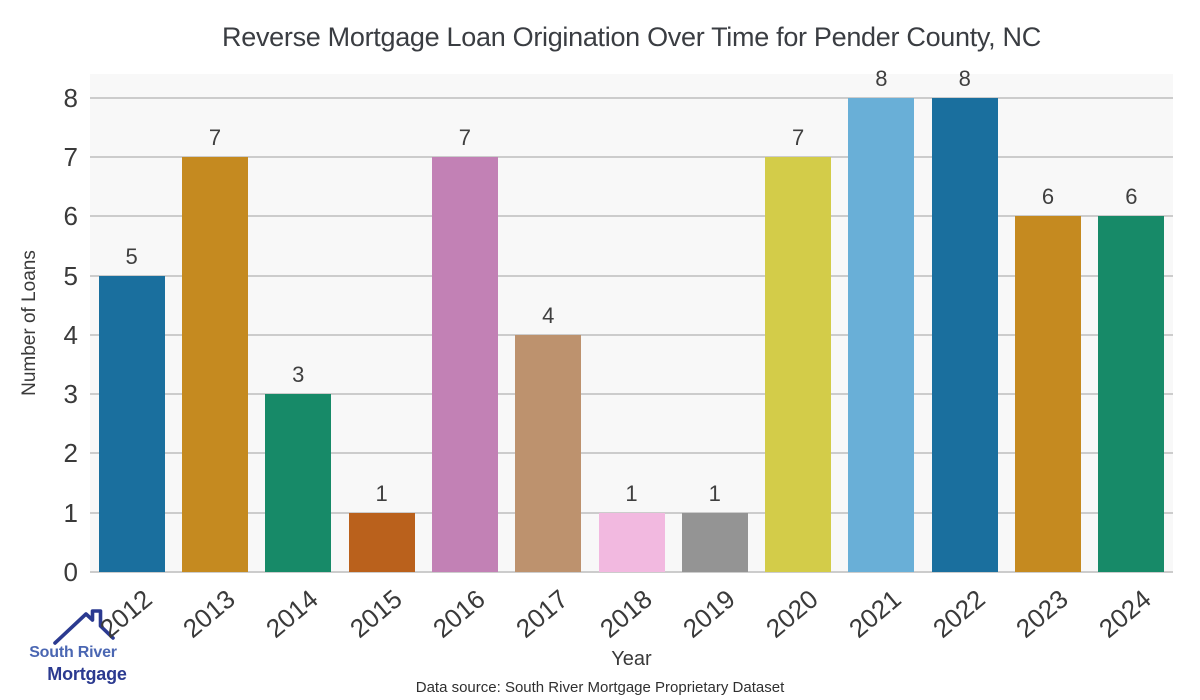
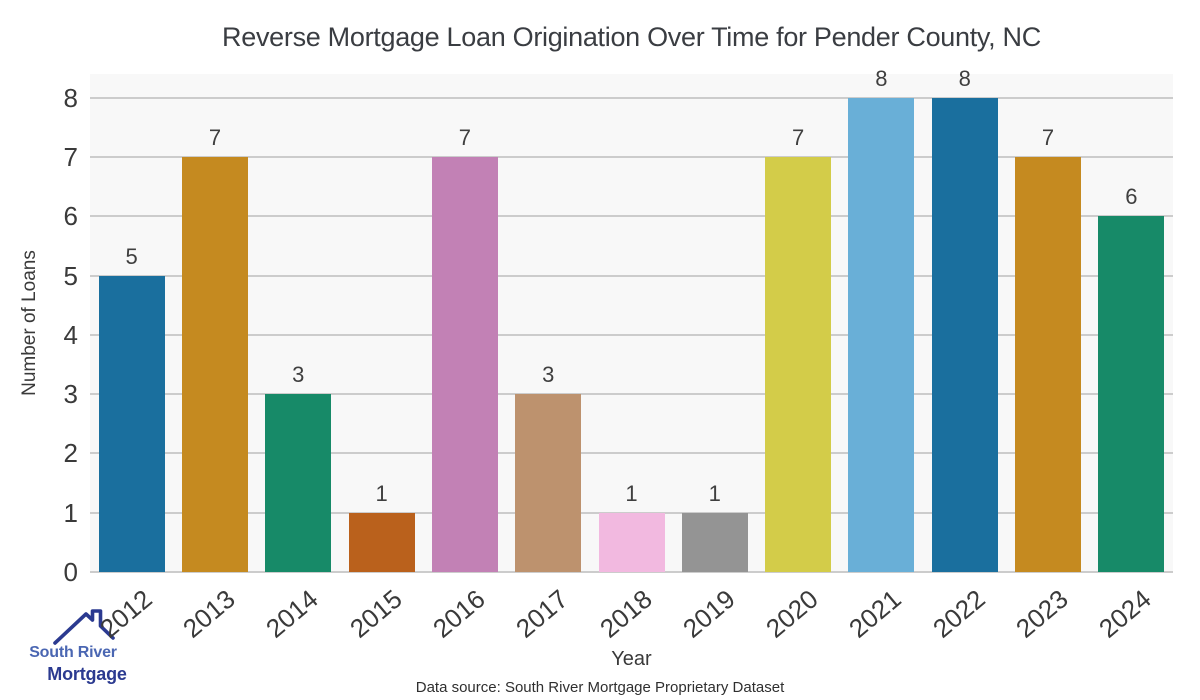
2017: 4 -> 3
2023: 6 -> 7
